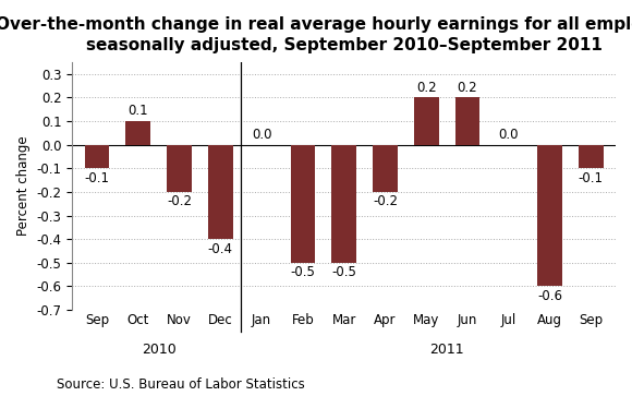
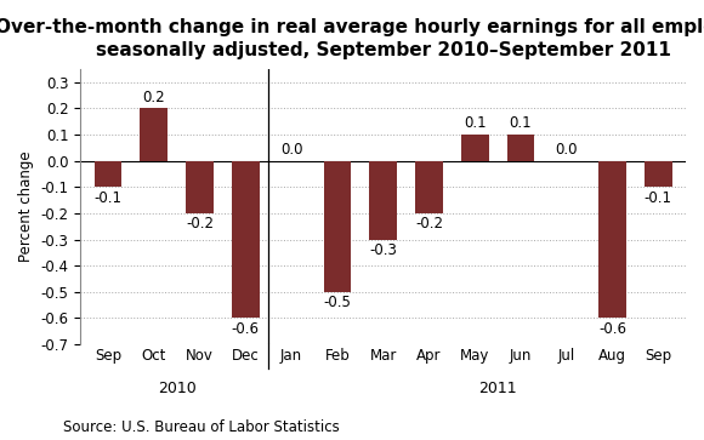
Oct: 0.1 -> 0.2
Dec: -0.4 -> -0.6
Mar: -0.5 -> -0.3
May: 0.2 -> 0.1
Jun: 0.2 -> 0.1
